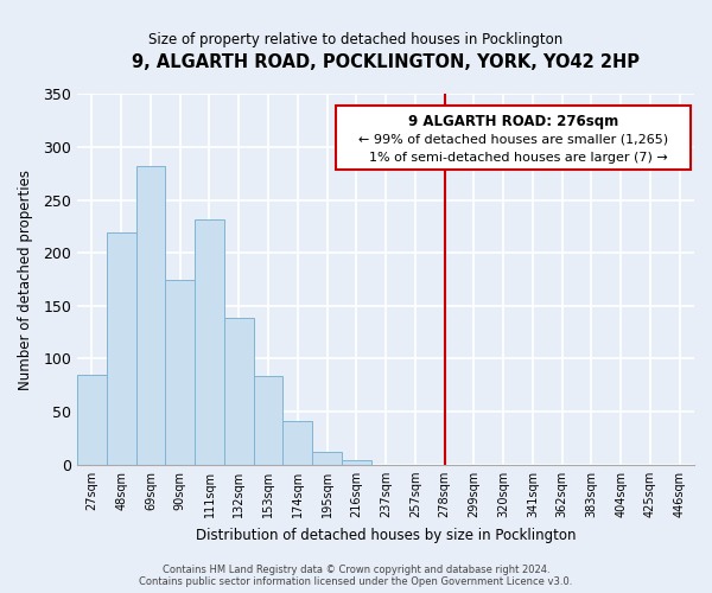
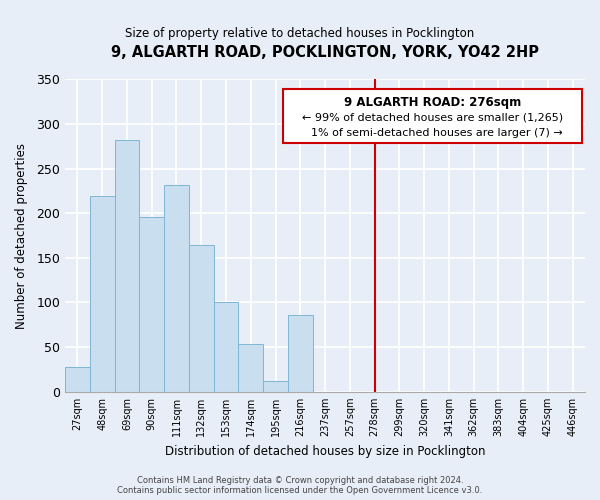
27sqm: 85 -> 28
90sqm: 175 -> 196
132sqm: 139 -> 164
153sqm: 84 -> 100
174sqm: 41 -> 54
216sqm: 4 -> 86
